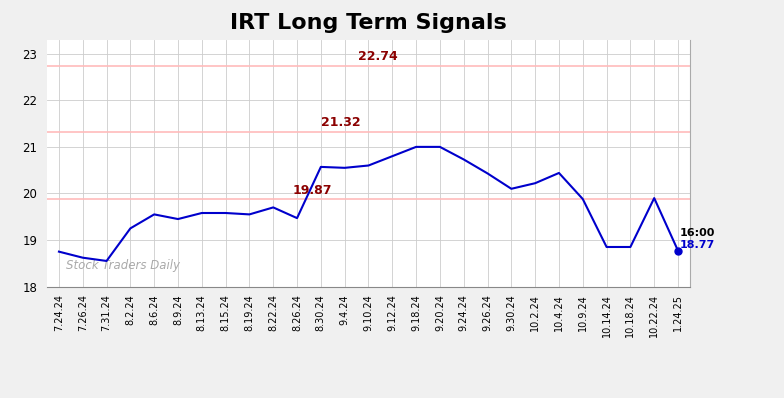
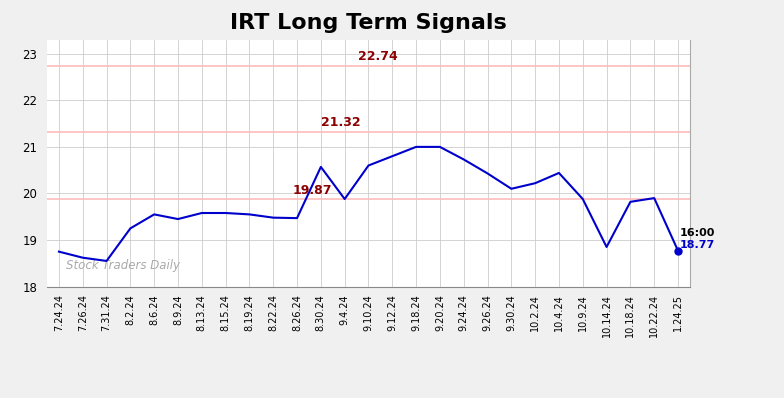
8.22.24: 19.70 -> 19.48
9.4.24: 20.55 -> 19.88
10.18.24: 18.85 -> 19.82
